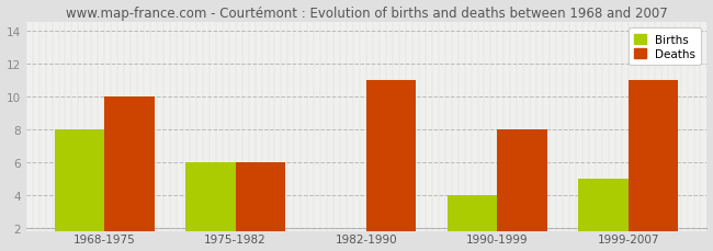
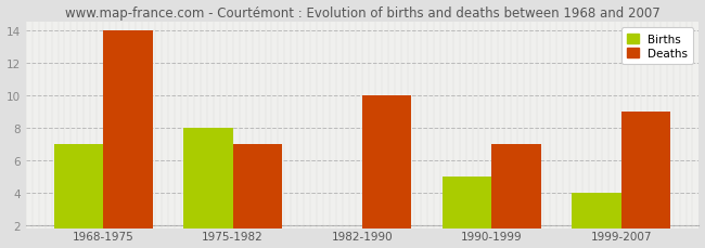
Births/1968-1975: 8 -> 7
Deaths/1968-1975: 10 -> 14
Births/1975-1982: 6 -> 8
Deaths/1975-1982: 6 -> 7
Deaths/1982-1990: 11 -> 10
Births/1990-1999: 4 -> 5
Deaths/1990-1999: 8 -> 7
Births/1999-2007: 5 -> 4
Deaths/1999-2007: 11 -> 9
